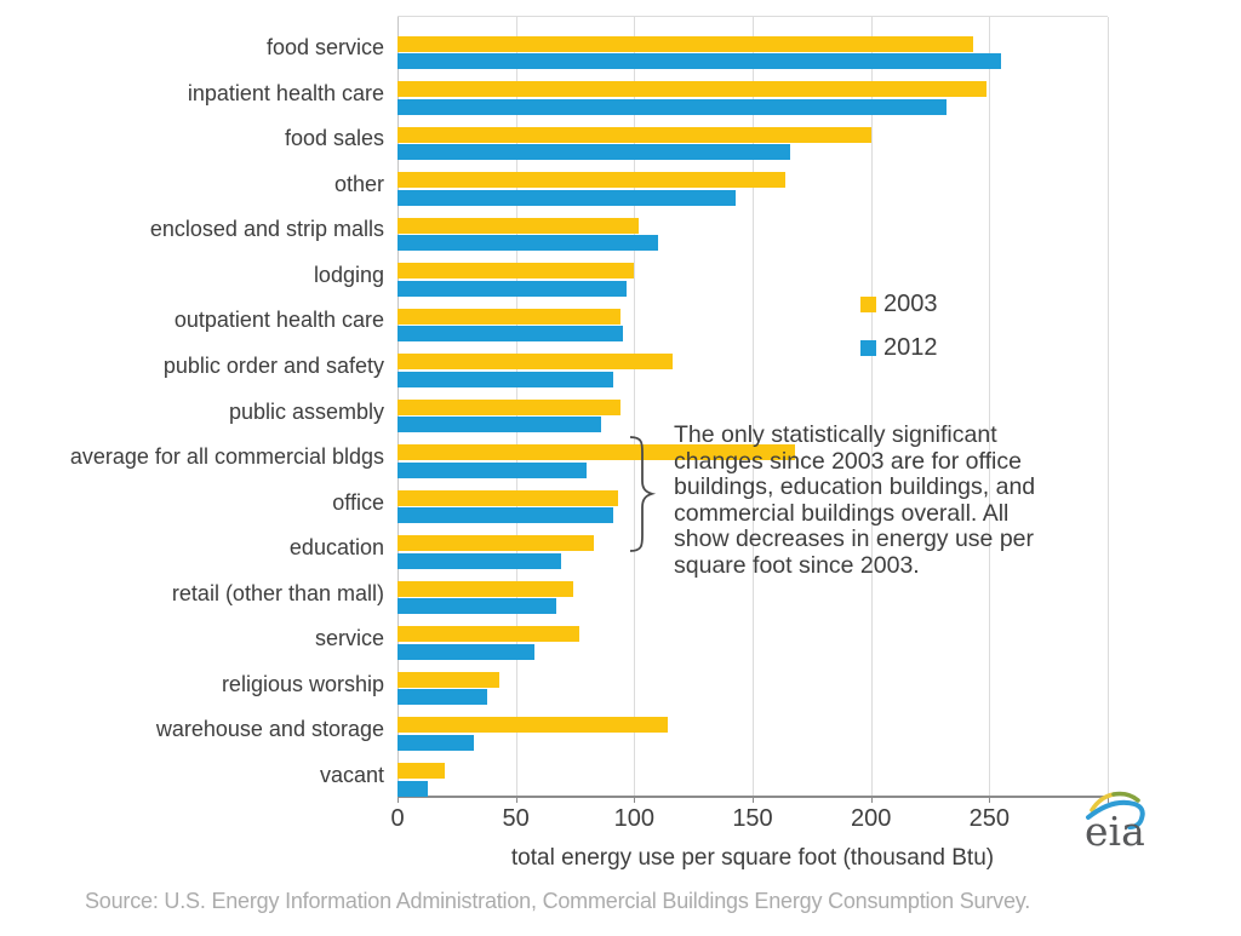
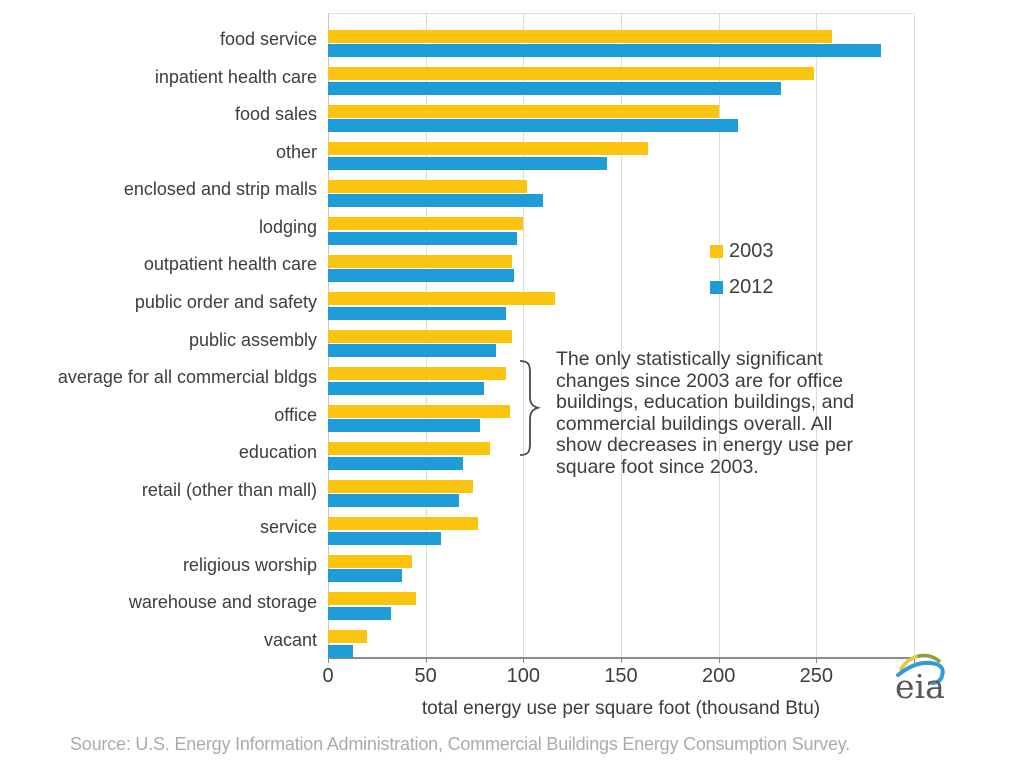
2003/food service: 243 -> 258
2012/food service: 255 -> 283
2012/food sales: 166 -> 210
2003/average for all commercial bldgs: 168 -> 91
2012/office: 91 -> 78
2003/warehouse and storage: 114 -> 45
